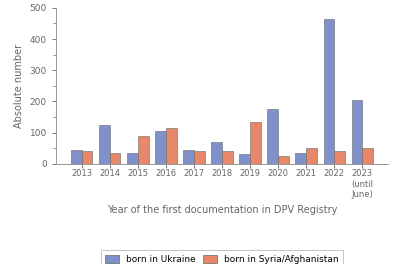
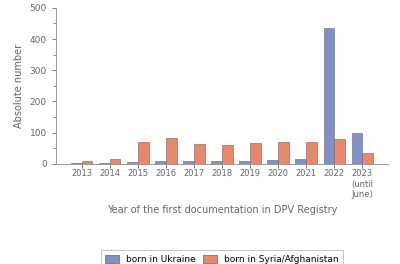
born in Ukraine/2013: 45 -> 1
born in Syria/Afghanistan/2013: 40 -> 10
born in Ukraine/2014: 125 -> 1
born in Syria/Afghanistan/2014: 35 -> 15
born in Ukraine/2015: 35 -> 5
born in Syria/Afghanistan/2015: 90 -> 68
born in Ukraine/2016: 105 -> 7
born in Syria/Afghanistan/2016: 115 -> 82
born in Ukraine/2017: 45 -> 7
born in Syria/Afghanistan/2017: 40 -> 62
born in Ukraine/2018: 70 -> 7
born in Syria/Afghanistan/2018: 40 -> 60
born in Ukraine/2019: 30 -> 10
born in Syria/Afghanistan/2019: 135 -> 65
born in Ukraine/2020: 175 -> 13
born in Syria/Afghanistan/2020: 25 -> 70
born in Ukraine/2021: 35 -> 15
born in Syria/Afghanistan/2021: 50 -> 70
born in Ukraine/2022: 465 -> 435
born in Syria/Afghanistan/2022: 40 -> 80
born in Ukraine/2023 (until June): 205 -> 100
born in Syria/Afghanistan/2023 (until June): 50 -> 33
